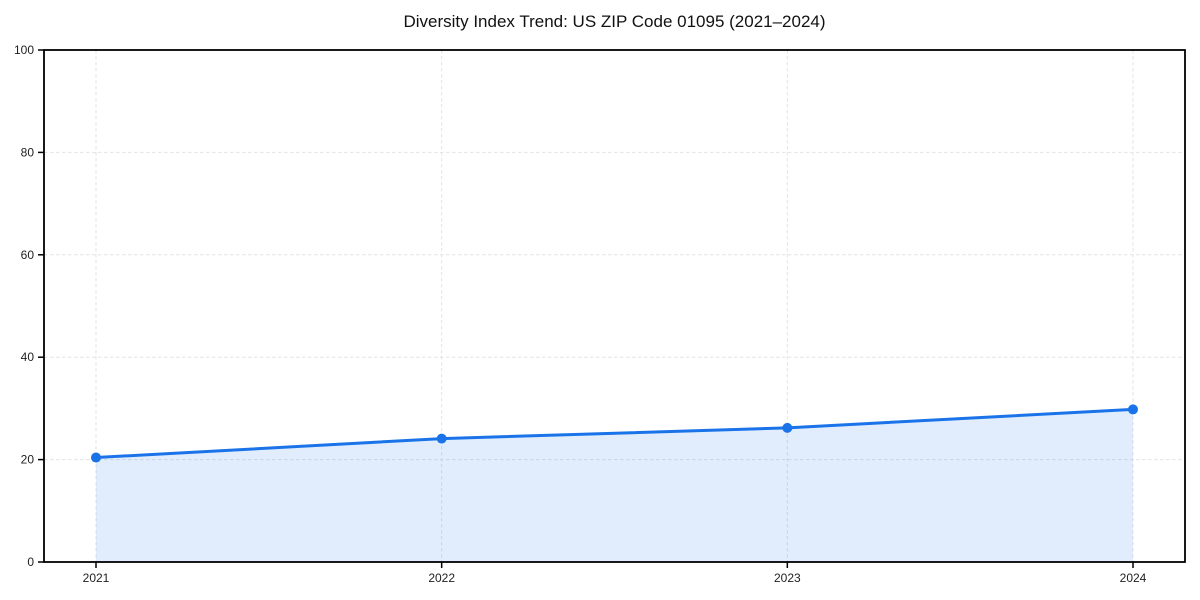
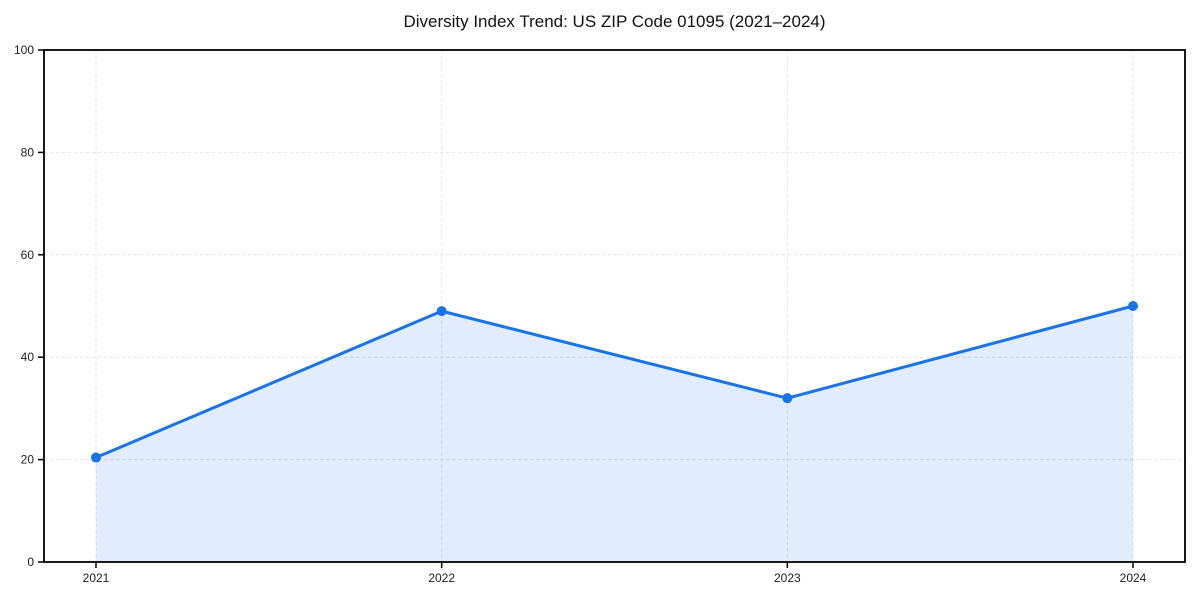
2022: 24 -> 49
2023: 26 -> 32
2024: 30 -> 50
